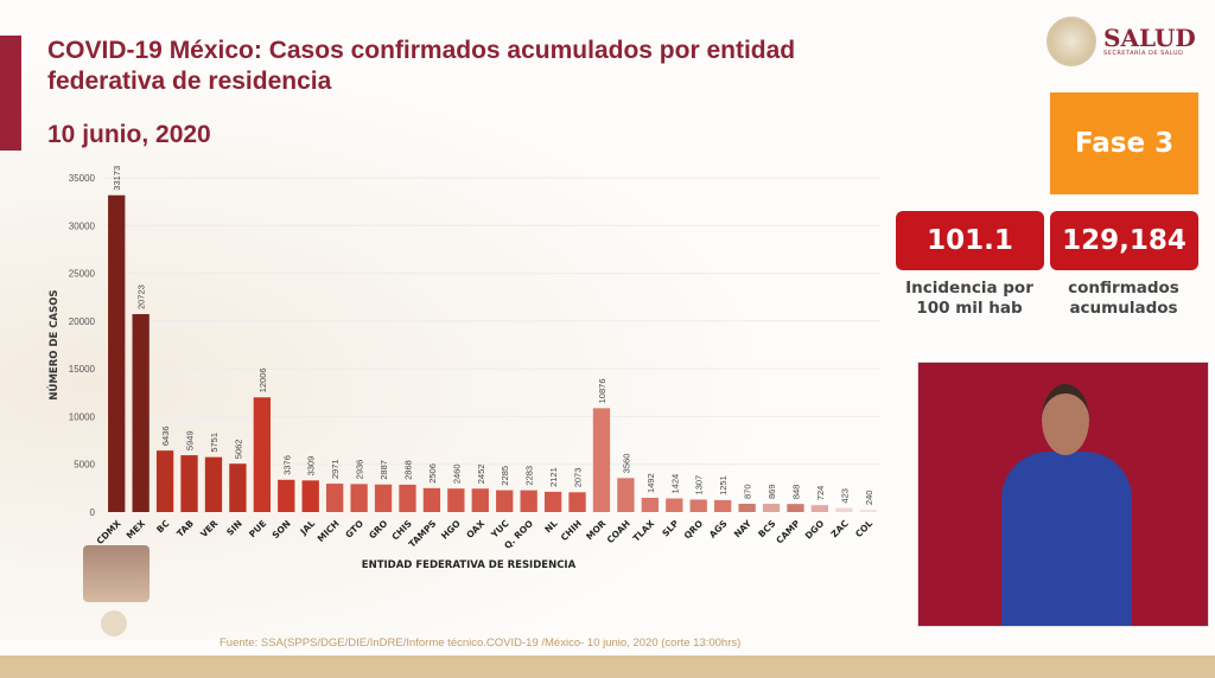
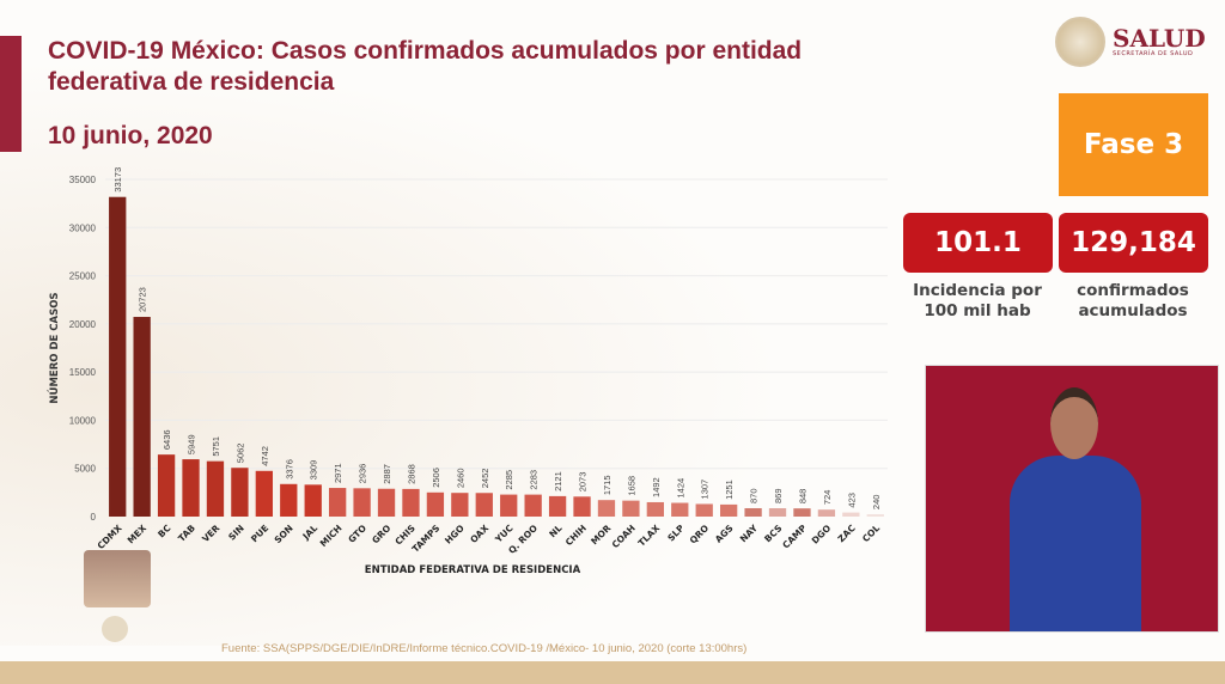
PUE: 12006 -> 4742
MOR: 10876 -> 1715
COAH: 3560 -> 1658
